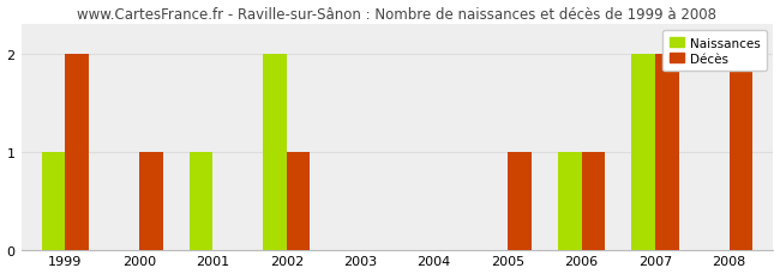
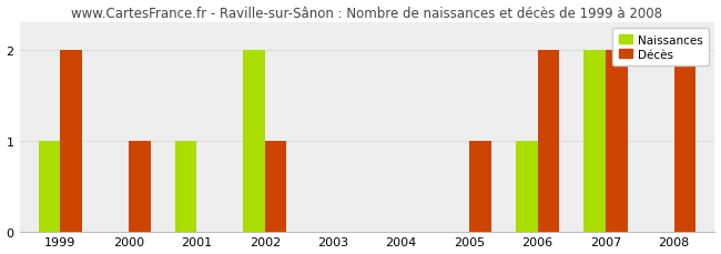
Décès/2006: 1 -> 2
